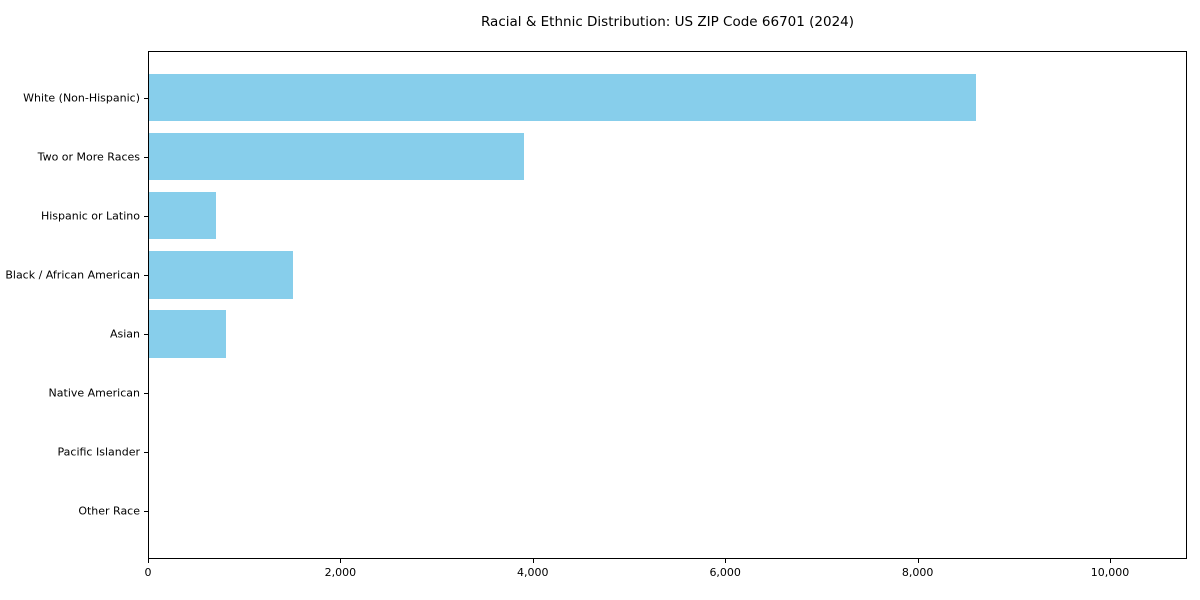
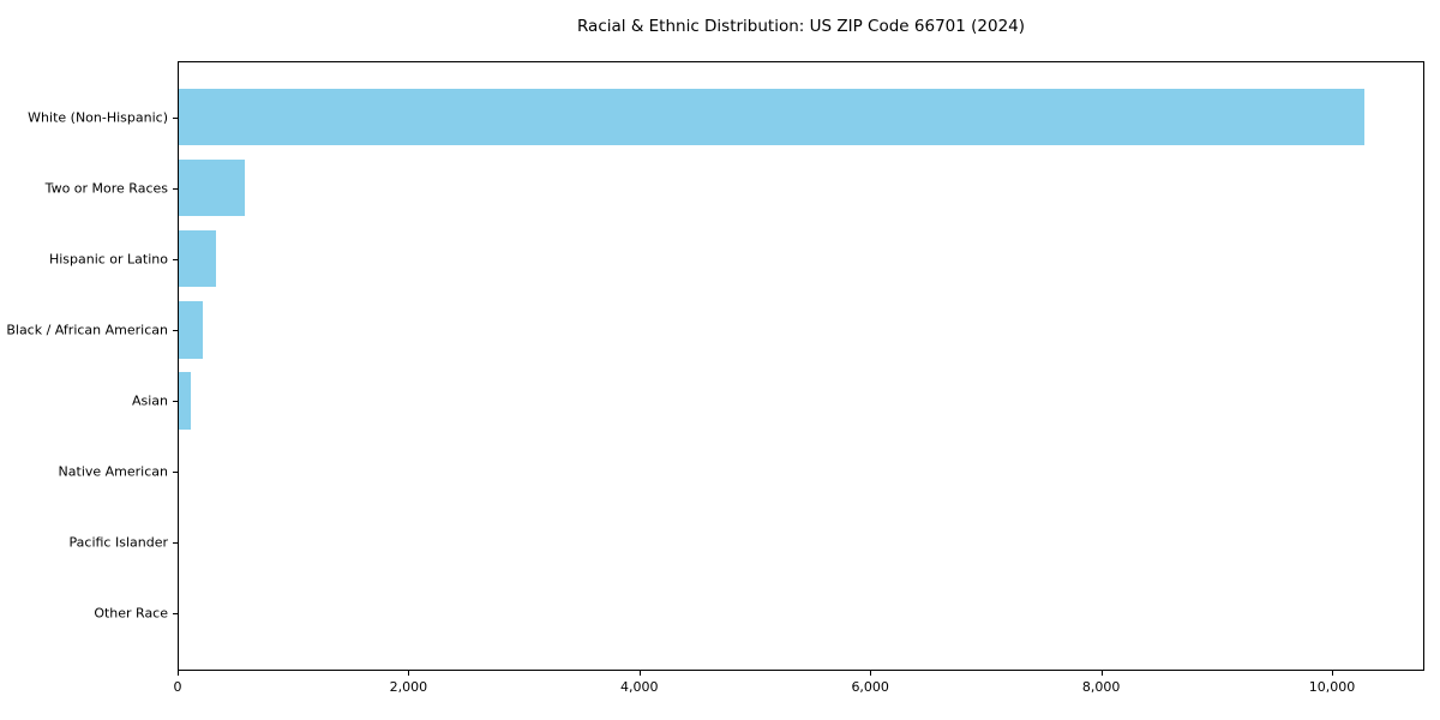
White (Non-Hispanic): 8600 -> 10300
Two or More Races: 3900 -> 600
Hispanic or Latino: 700 -> 300
Black / African American: 1500 -> 200
Asian: 800 -> 100
